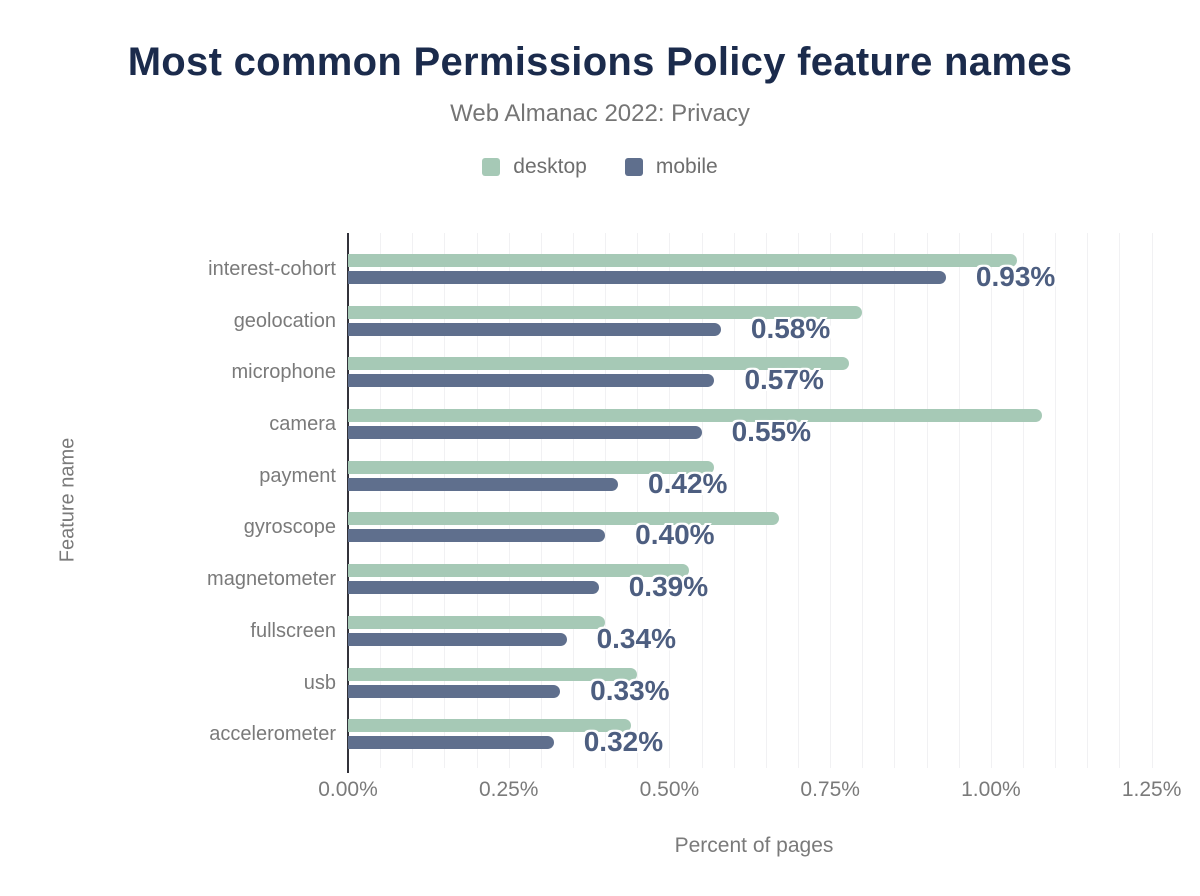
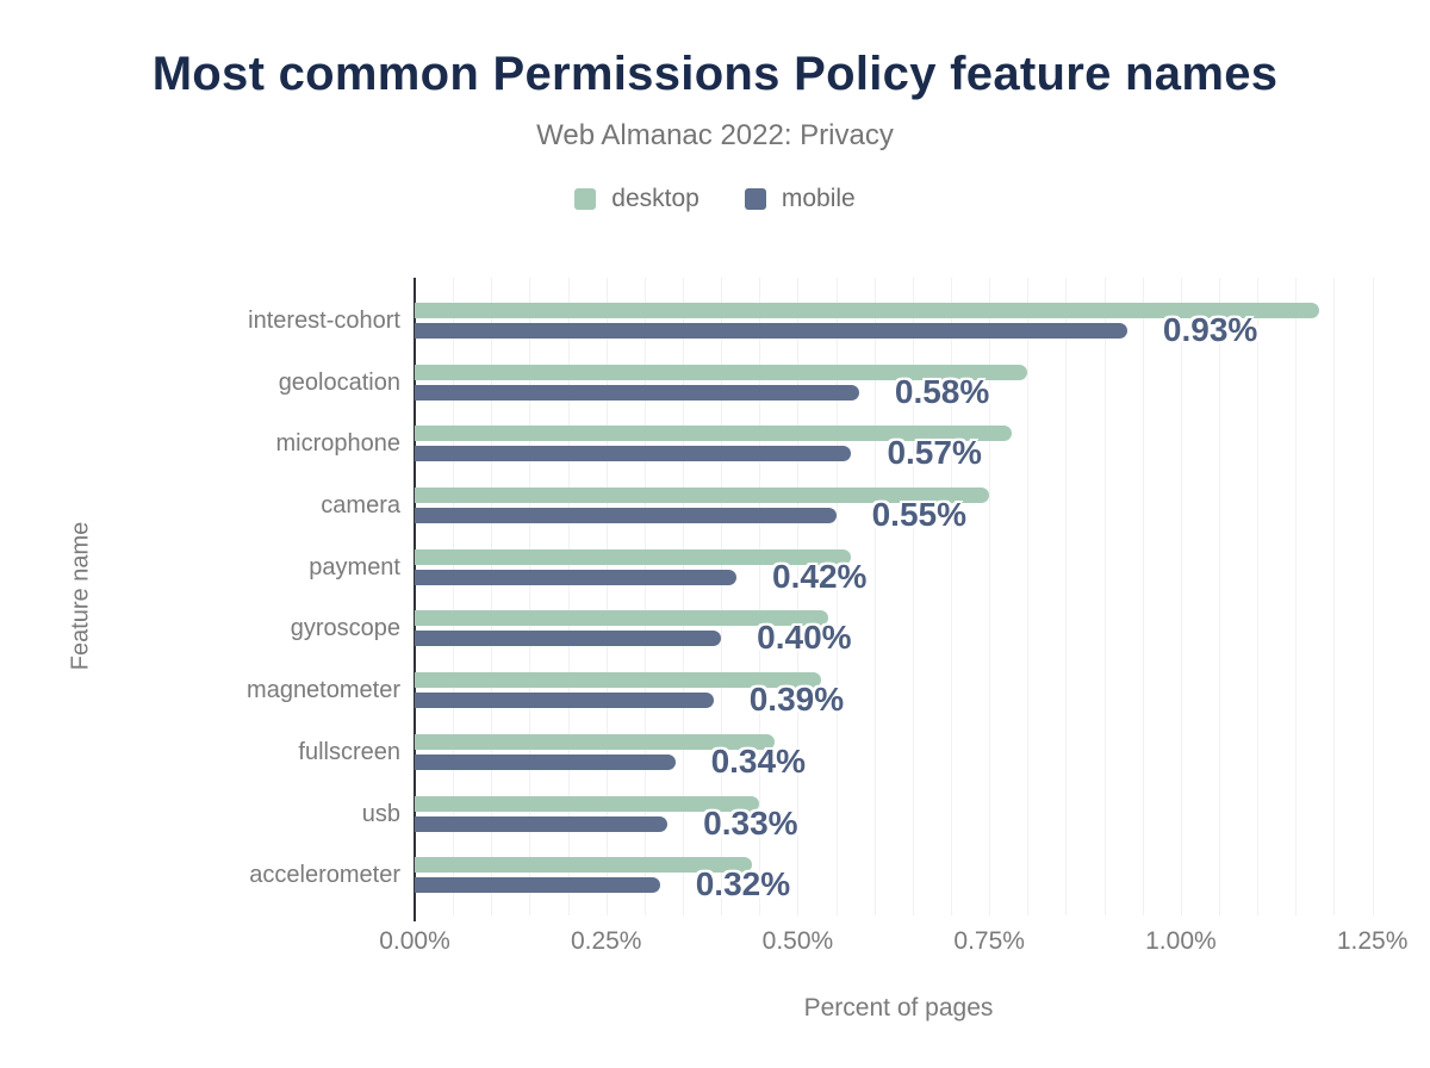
desktop/interest-cohort: 1.04% -> 1.18%
desktop/camera: 1.08% -> 0.75%
desktop/gyroscope: 0.67% -> 0.54%
desktop/fullscreen: 0.40% -> 0.47%
